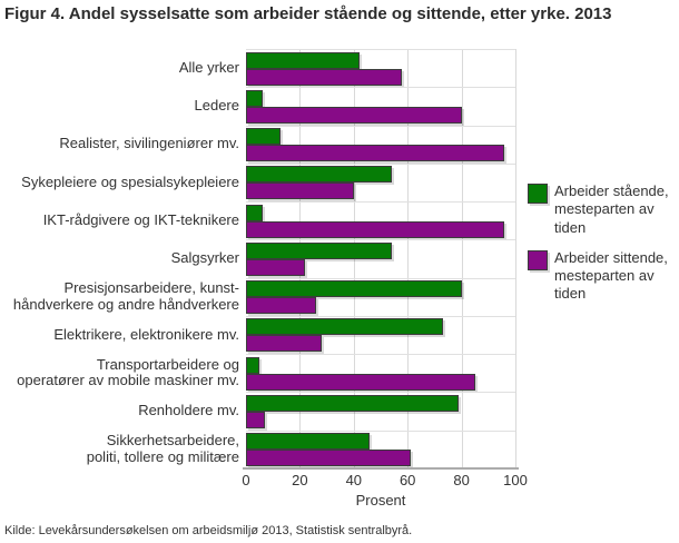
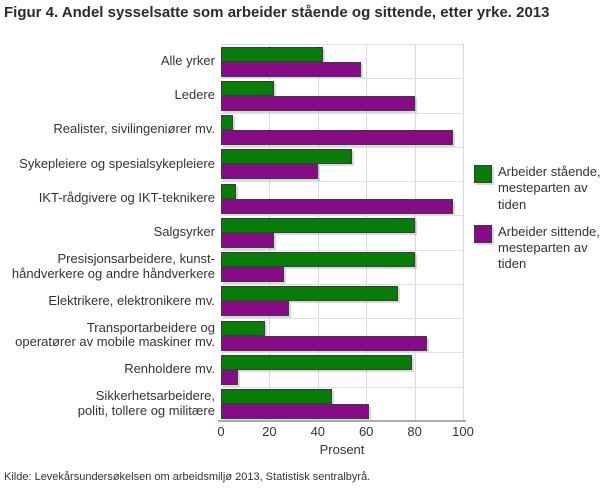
Arbeider stående, mesteparten av tiden/Ledere: 6 -> 22
Arbeider stående, mesteparten av tiden/Realister, sivilingeniører mv.: 13 -> 5
Arbeider stående, mesteparten av tiden/Salgsyrker: 54 -> 80
Arbeider stående, mesteparten av tiden/Transportarbeidere og operatører av mobile maskiner mv.: 5 -> 18
